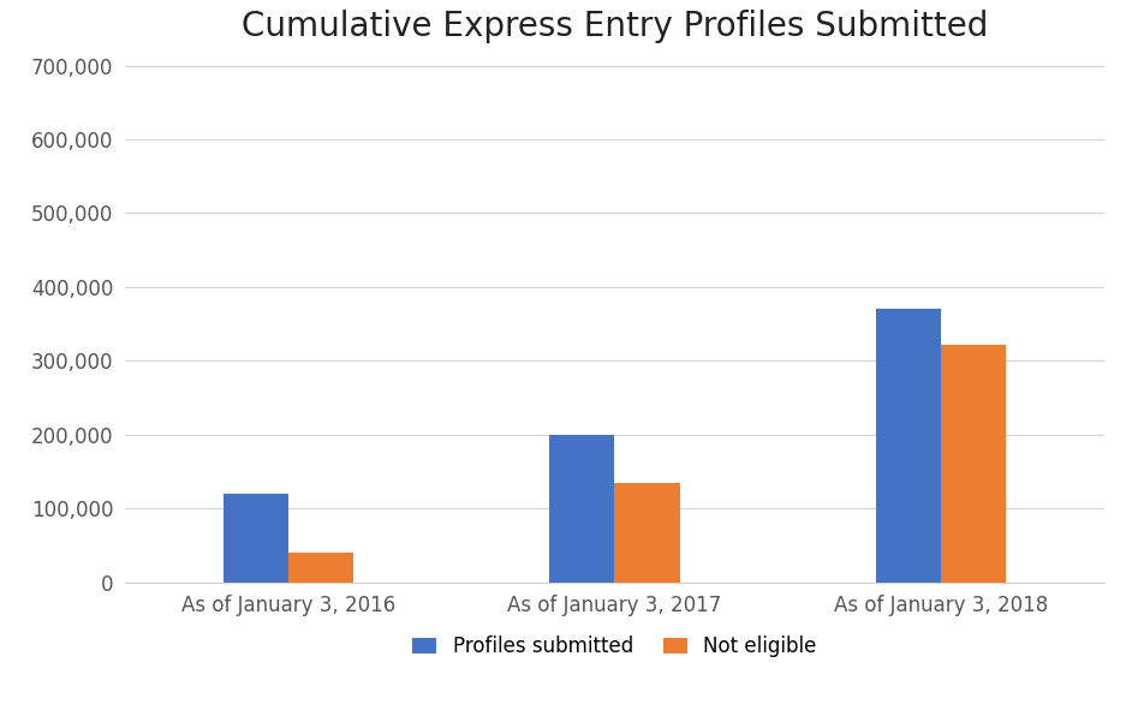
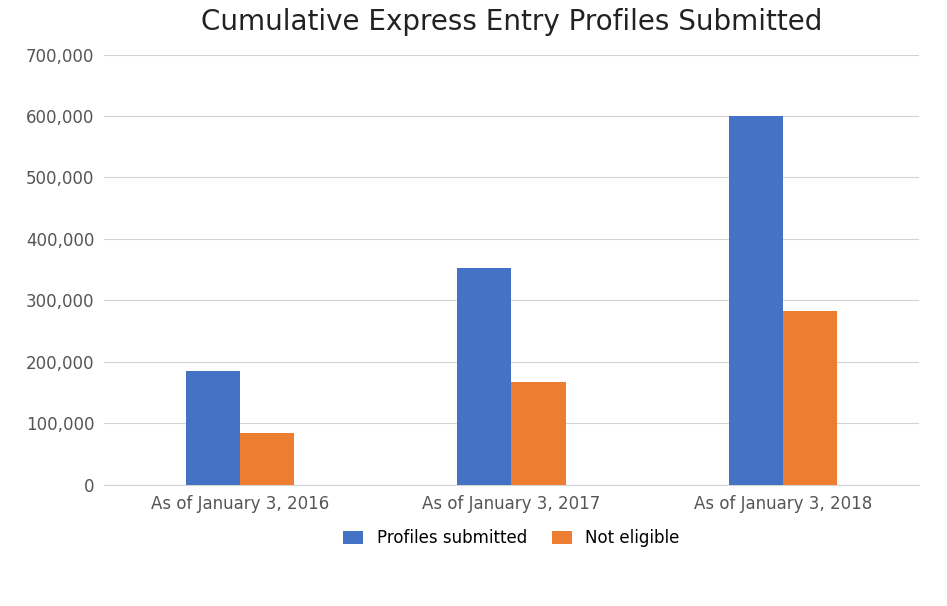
Profiles submitted/As of January 3, 2016: 120,000 -> 185,000
Not eligible/As of January 3, 2016: 40,000 -> 85,000
Profiles submitted/As of January 3, 2017: 200,000 -> 352,000
Not eligible/As of January 3, 2017: 134,000 -> 167,000
Profiles submitted/As of January 3, 2018: 370,000 -> 600,000
Not eligible/As of January 3, 2018: 322,000 -> 283,000
